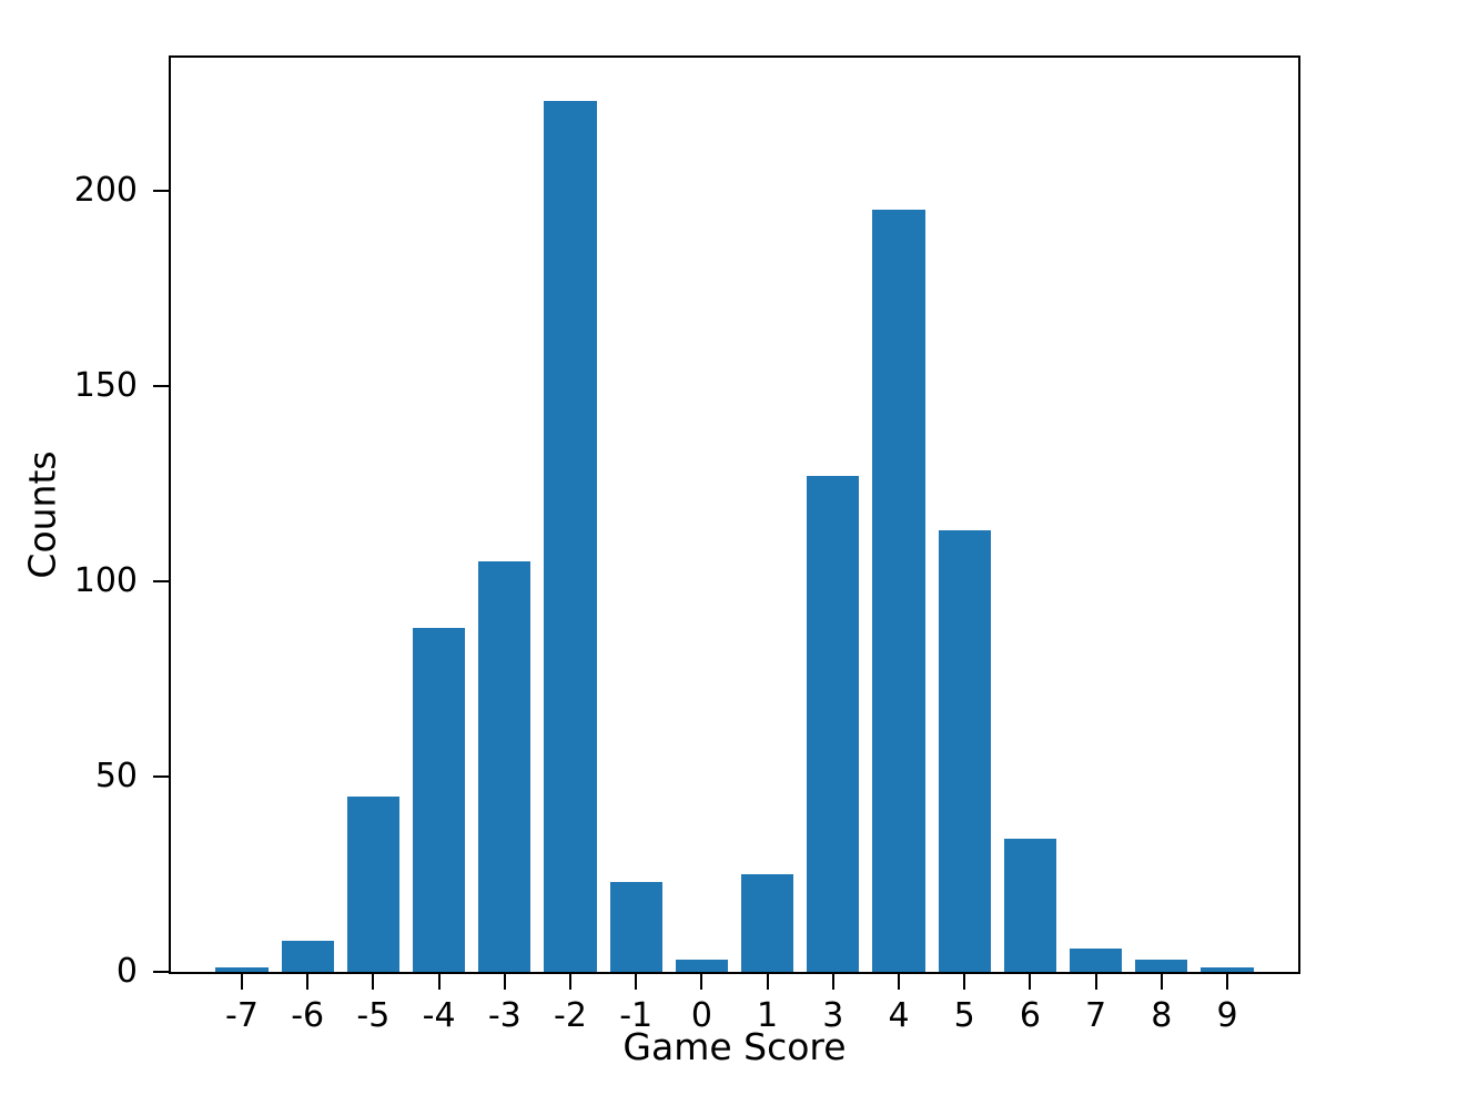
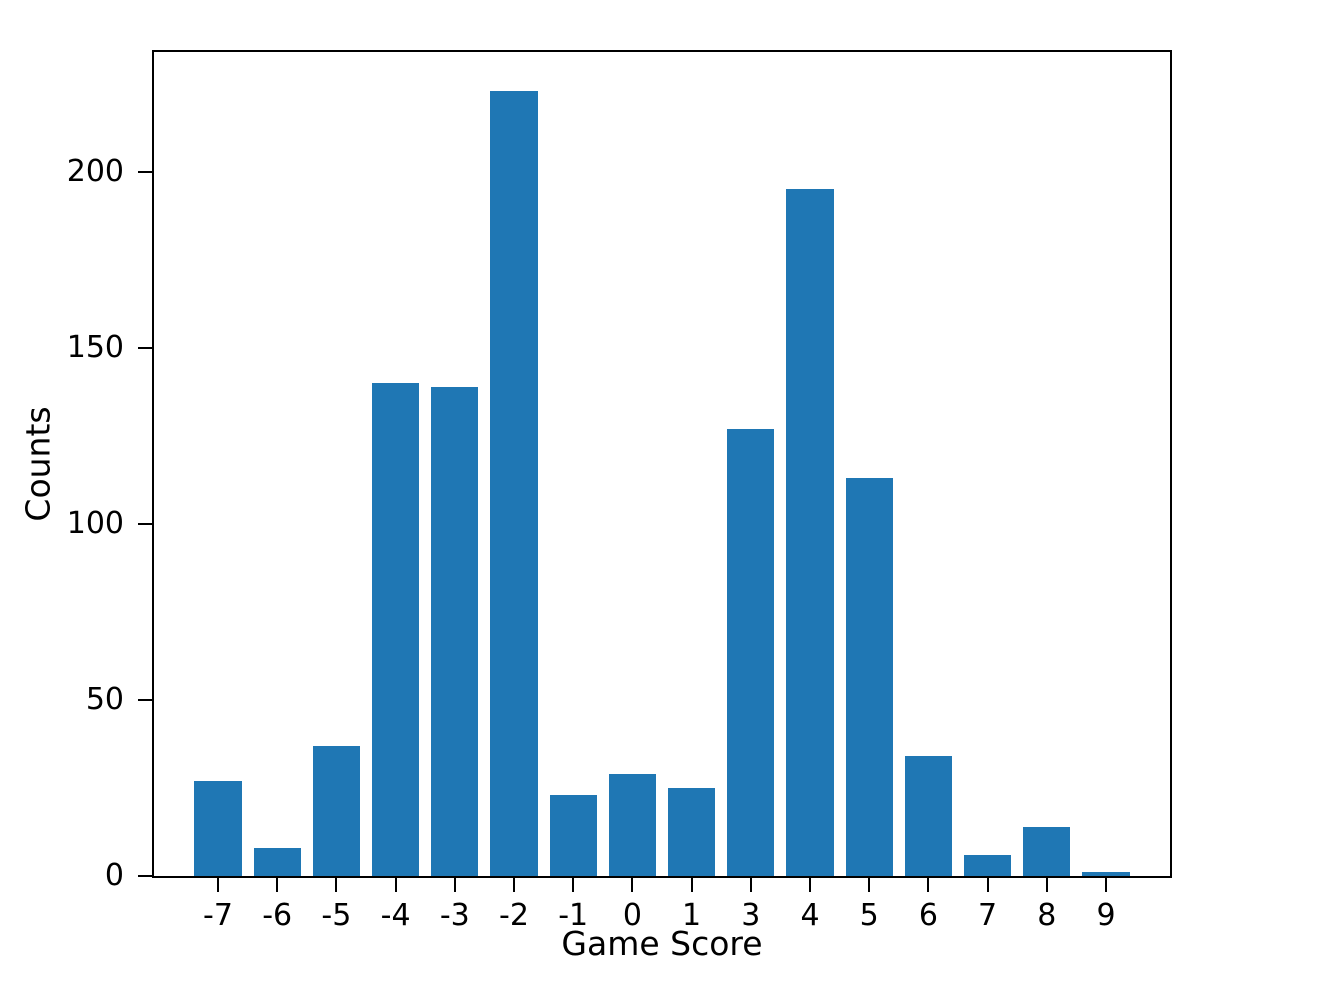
-7: 1 -> 27
-5: 45 -> 37
-4: 88 -> 140
-3: 105 -> 139
0: 3 -> 29
8: 3 -> 14
